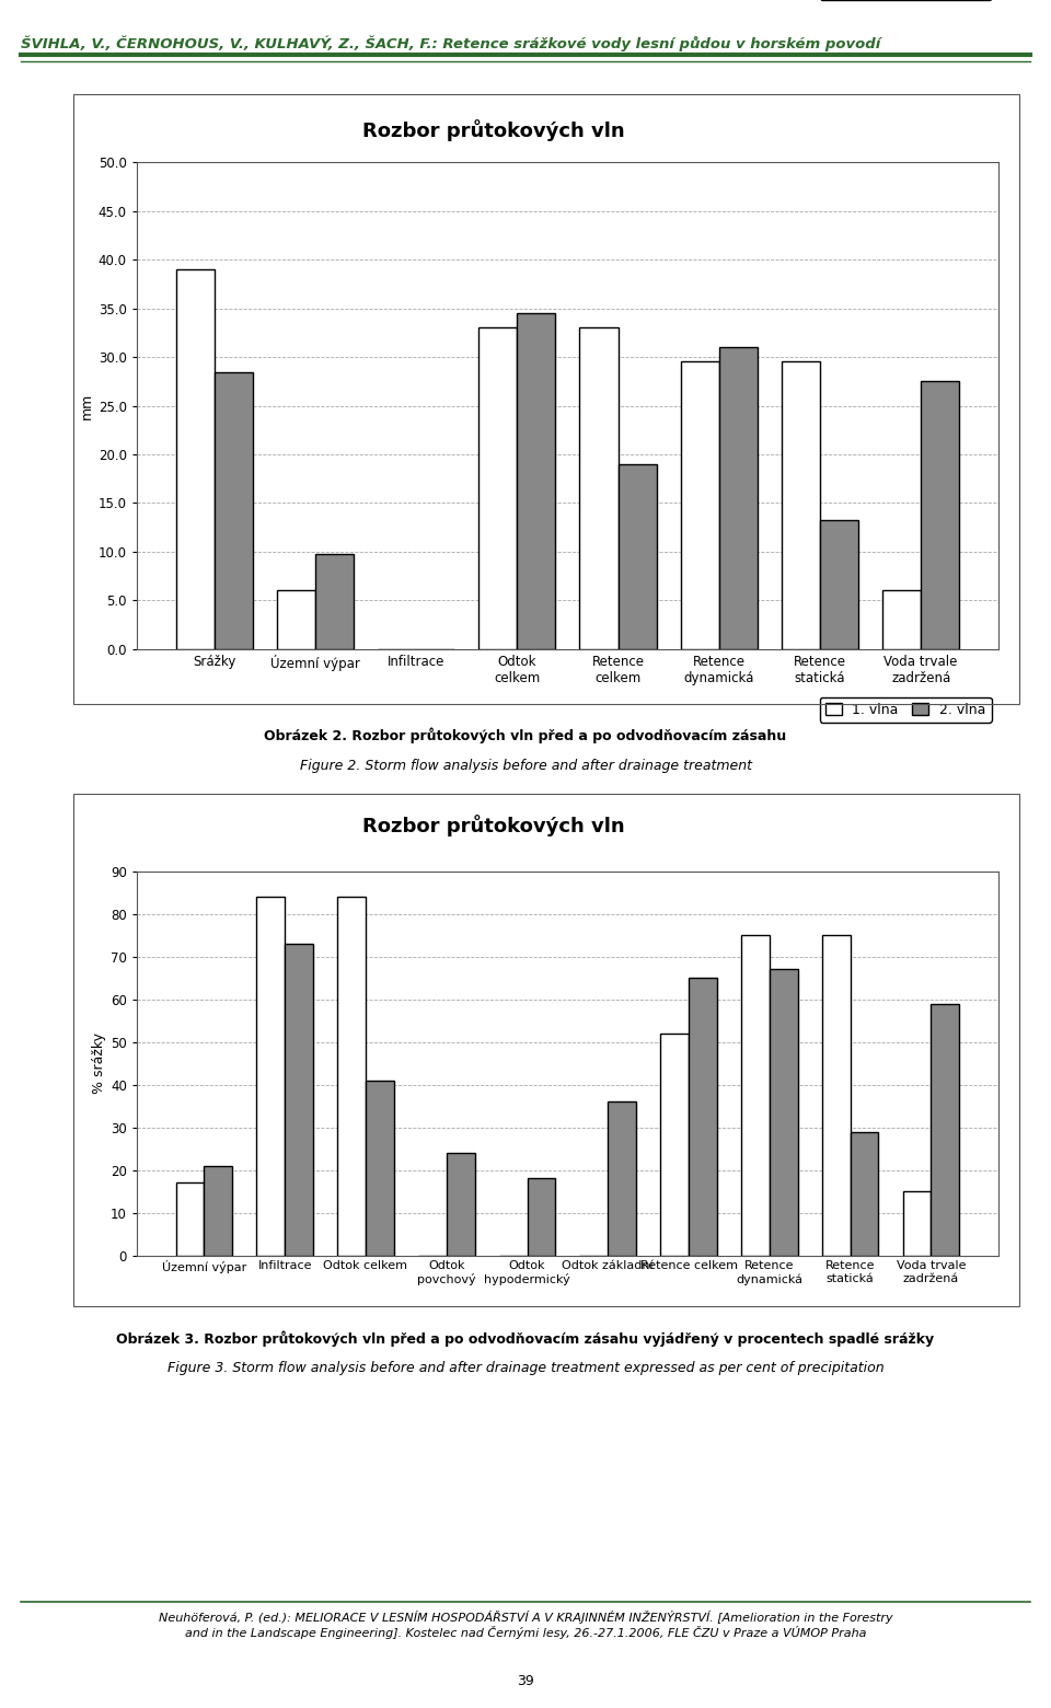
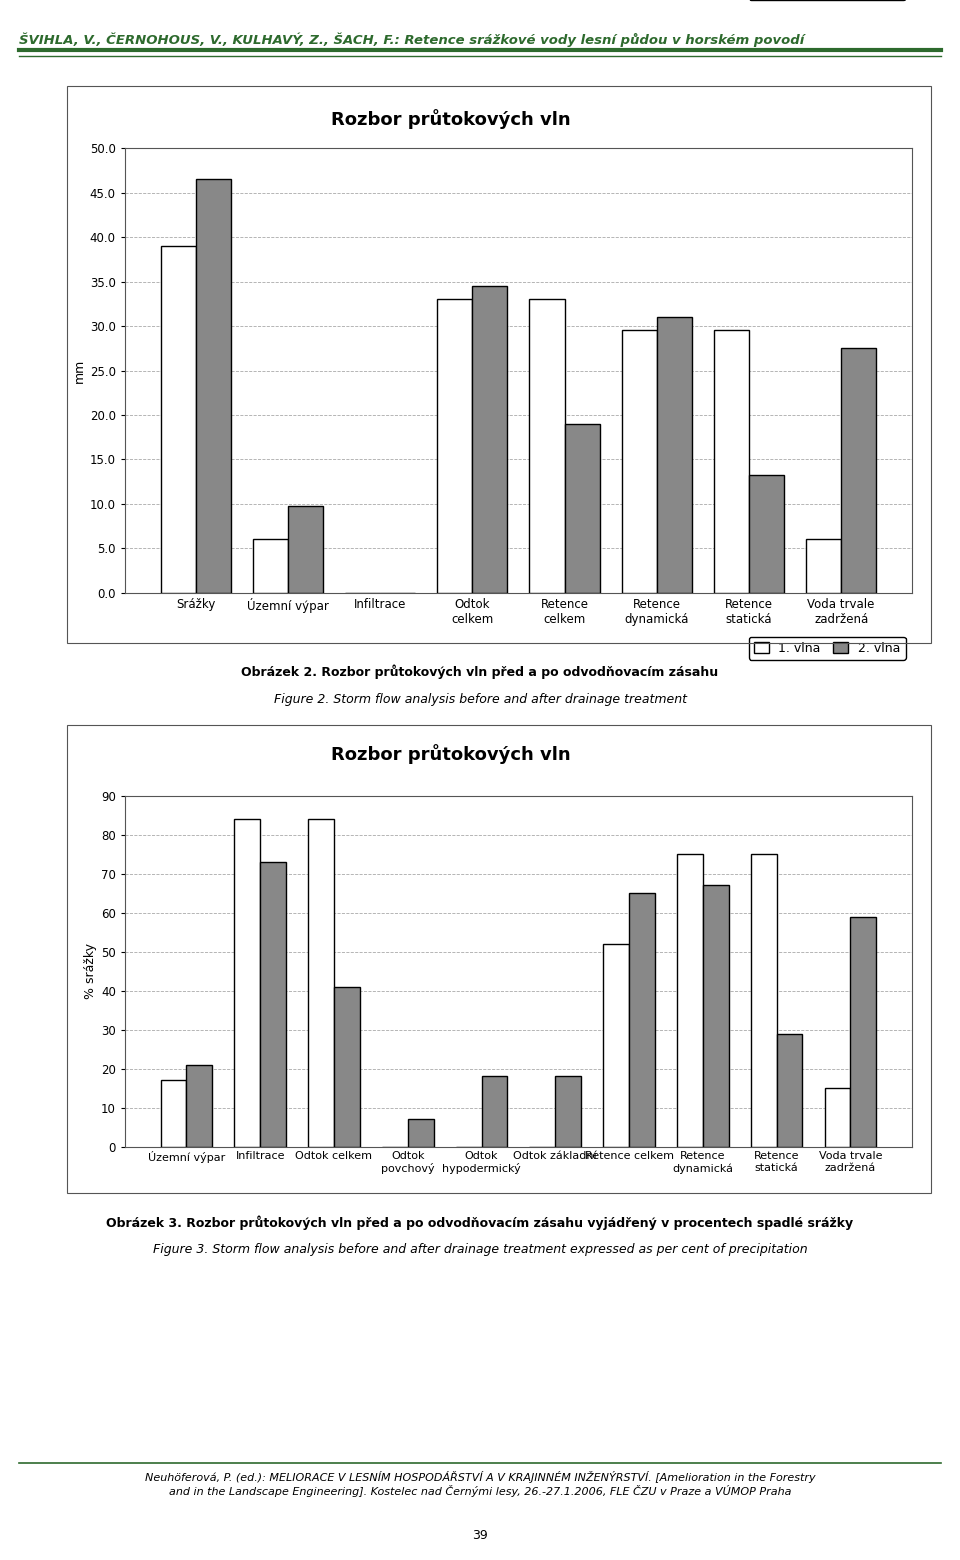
2. vlna/Srážky: 28.4 -> 46.5
2. vlna/Odtok povchový: 24 -> 7
2. vlna/Odtok základní: 36 -> 18
